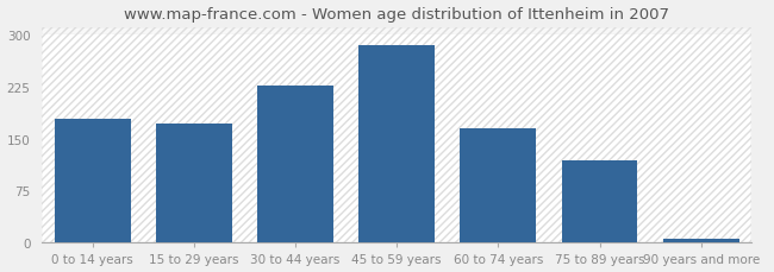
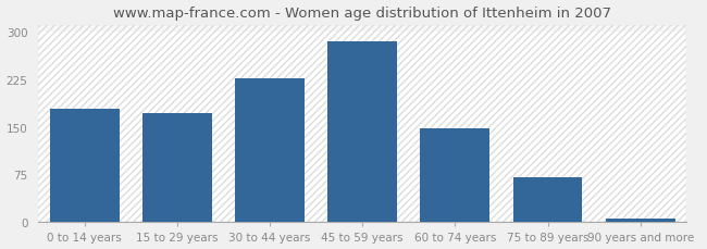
60 to 74 years: 164 -> 147
75 to 89 years: 118 -> 70
